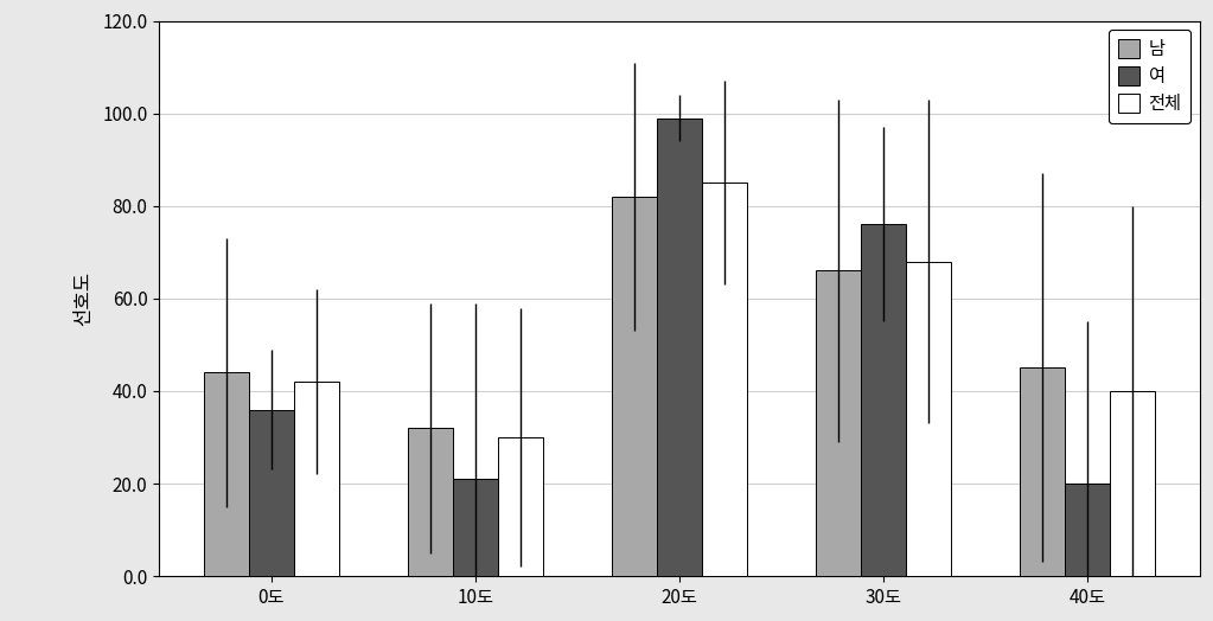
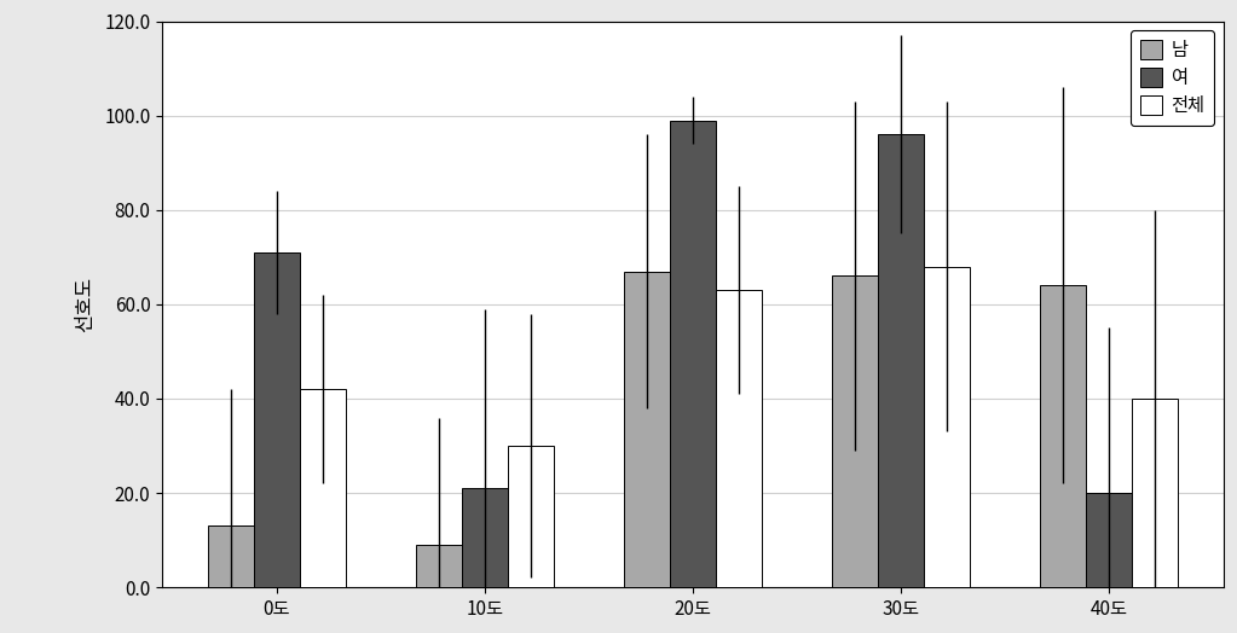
남/0도: 44 -> 13
여/0도: 36 -> 71
남/10도: 32 -> 9
남/20도: 82 -> 67
전체/20도: 85 -> 63
여/30도: 76 -> 96
남/40도: 45 -> 64
